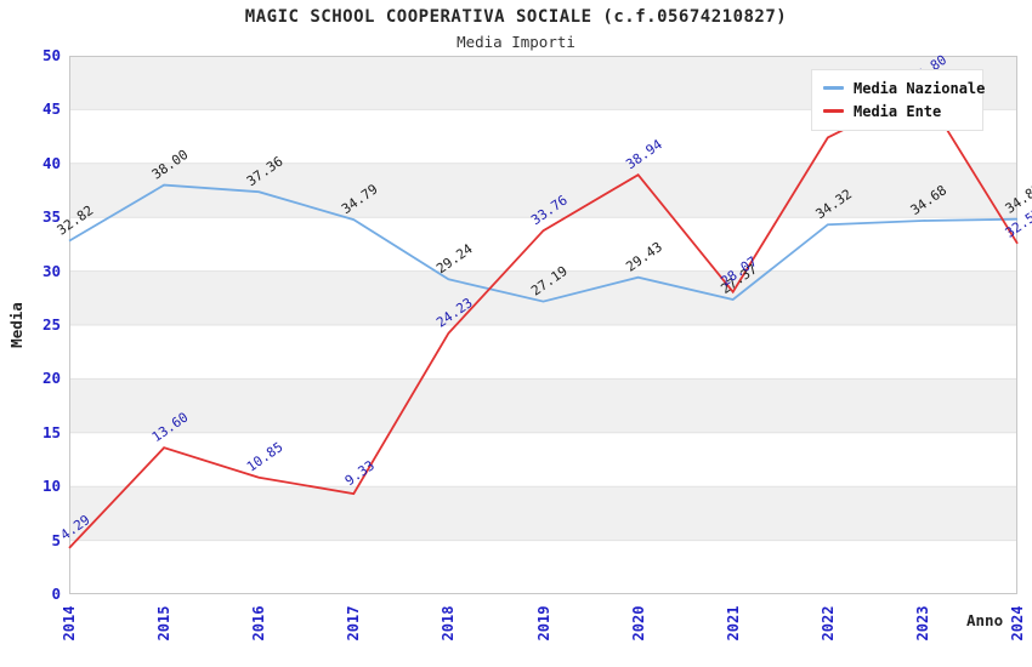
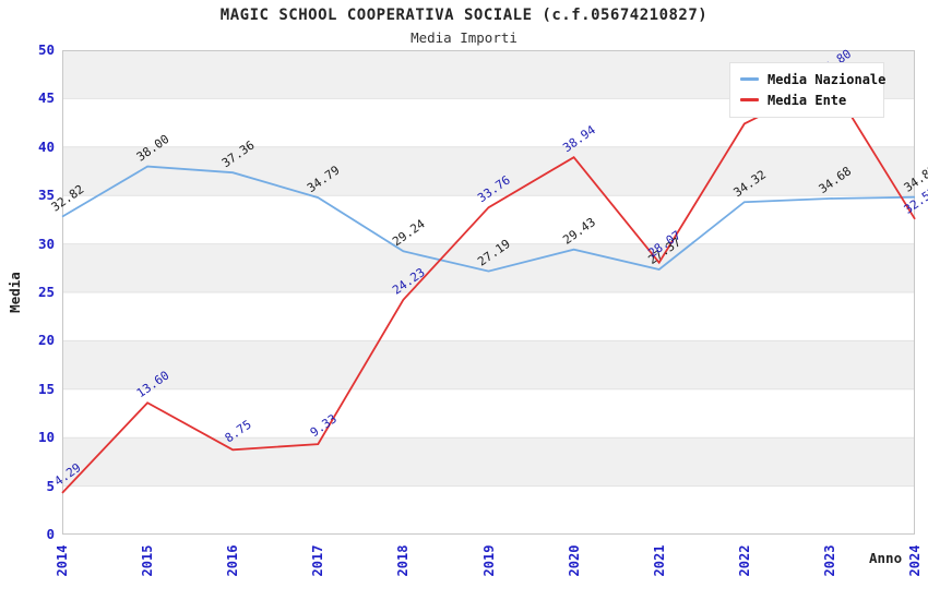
Media Ente/2016: 10.85 -> 8.75
